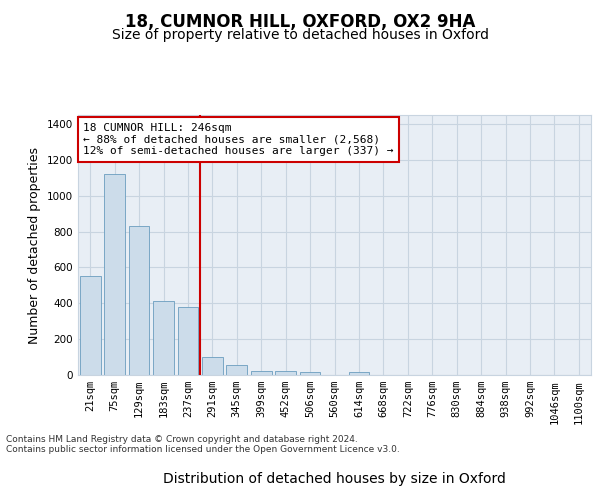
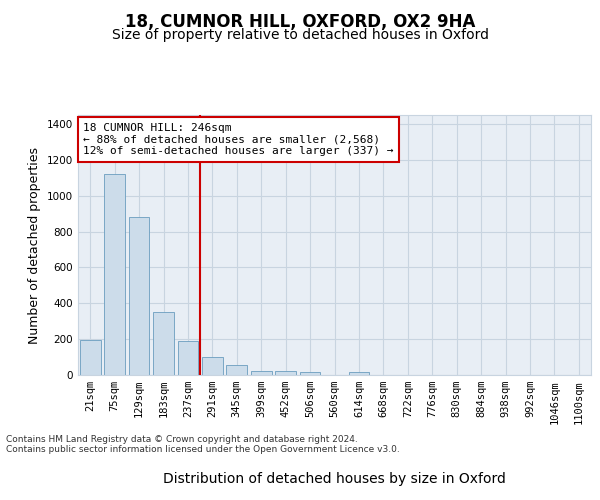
21sqm: 550 -> 200
129sqm: 830 -> 880
183sqm: 410 -> 350
237sqm: 380 -> 190
